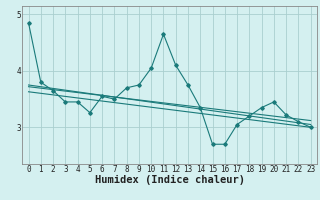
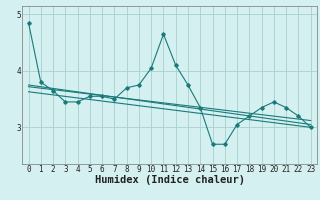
5: 3.26 -> 3.55
21: 3.22 -> 3.35
22: 3.10 -> 3.20
